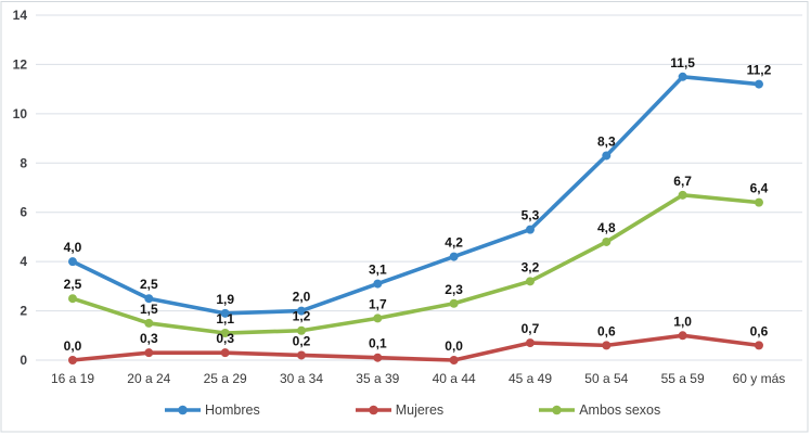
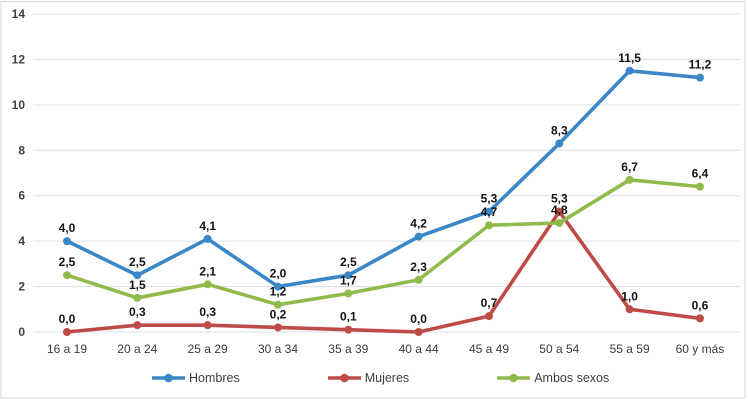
Hombres/25 a 29: 1,9 -> 4,1
Ambos sexos/25 a 29: 1,1 -> 2,1
Hombres/35 a 39: 3,1 -> 2,5
Ambos sexos/45 a 49: 3,2 -> 4,7
Mujeres/50 a 54: 0,6 -> 5,3
